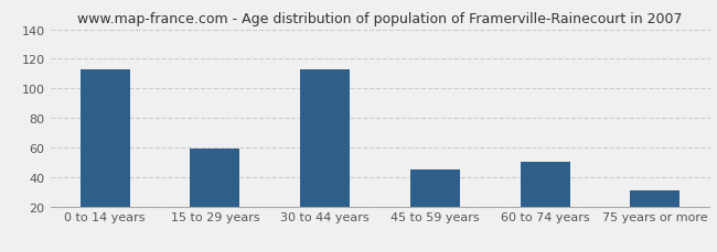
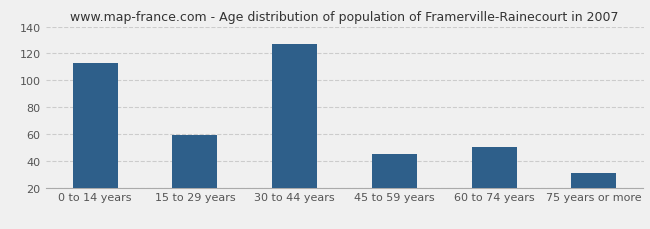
30 to 44 years: 113 -> 127
